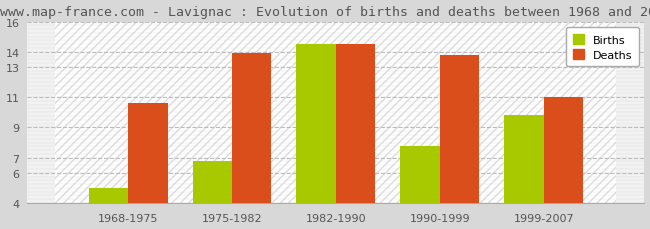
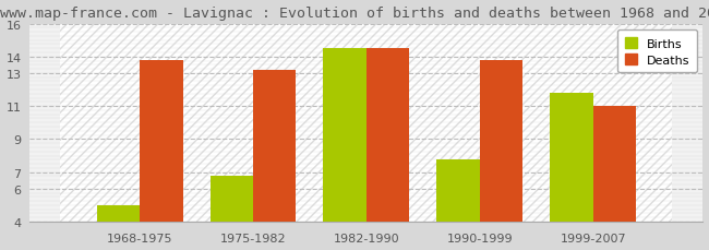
Deaths/1968-1975: 10.6 -> 13.8
Deaths/1975-1982: 13.9 -> 13.2
Births/1999-2007: 9.8 -> 11.8
